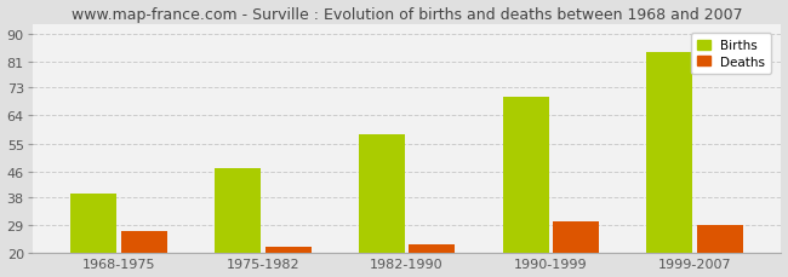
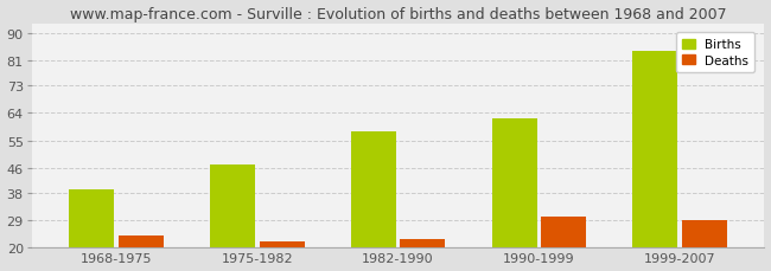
Deaths/1968-1975: 27 -> 24
Births/1990-1999: 70 -> 62
